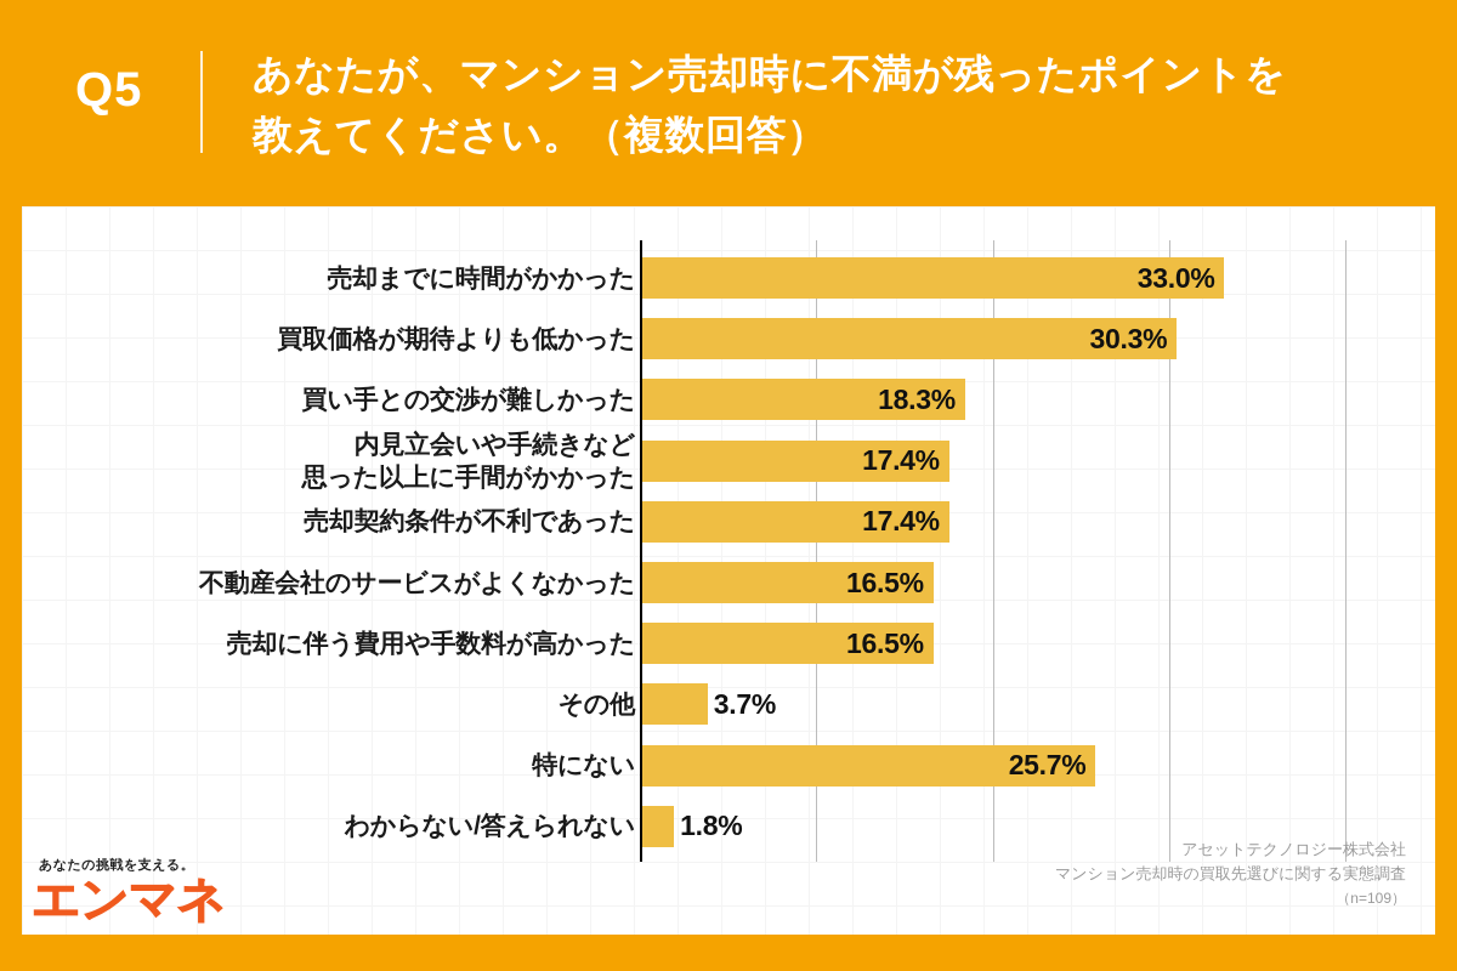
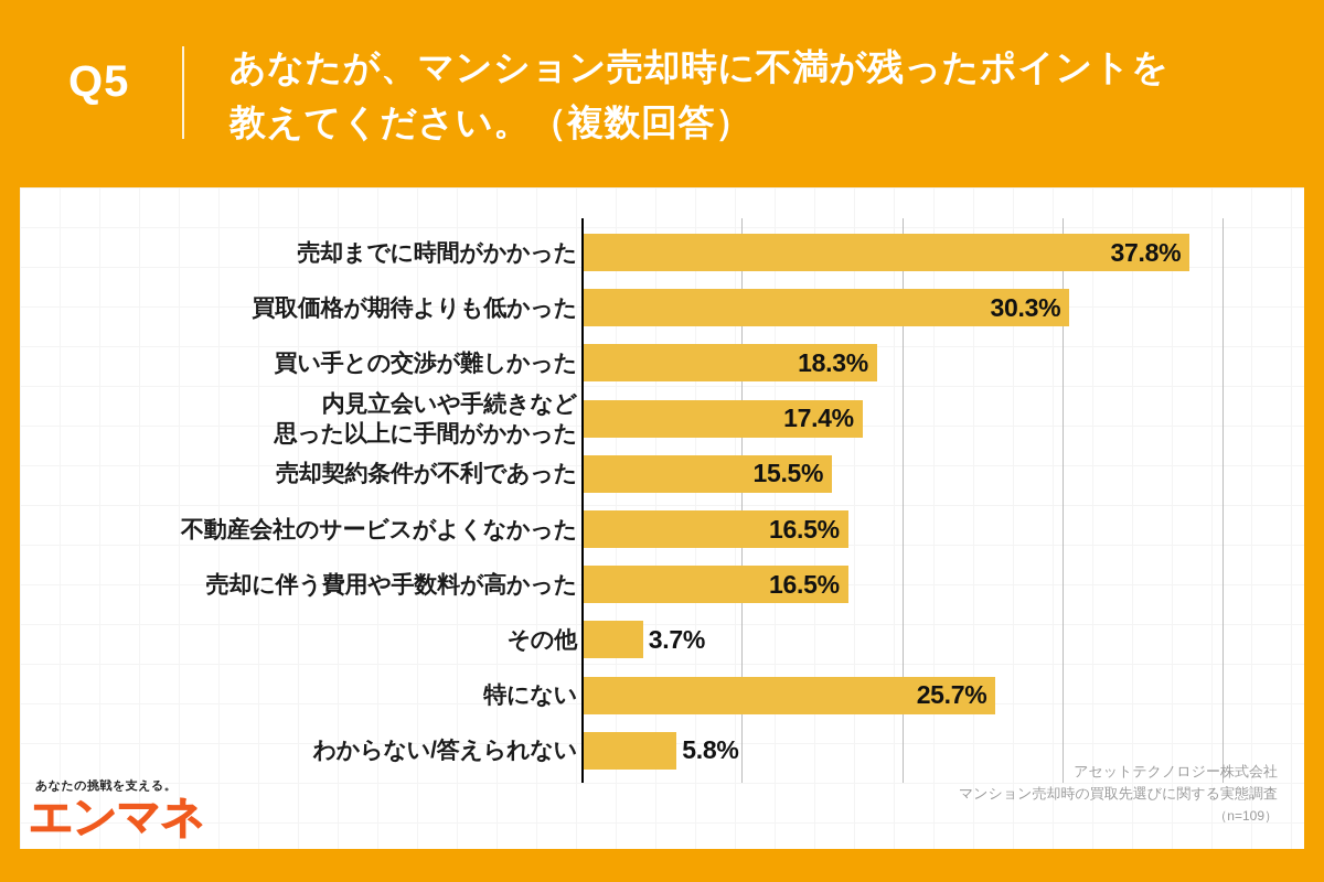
売却までに時間がかかった: 33.0% -> 37.8%
売却契約条件が不利であった: 17.4% -> 15.5%
わからない/答えられない: 1.8% -> 5.8%
